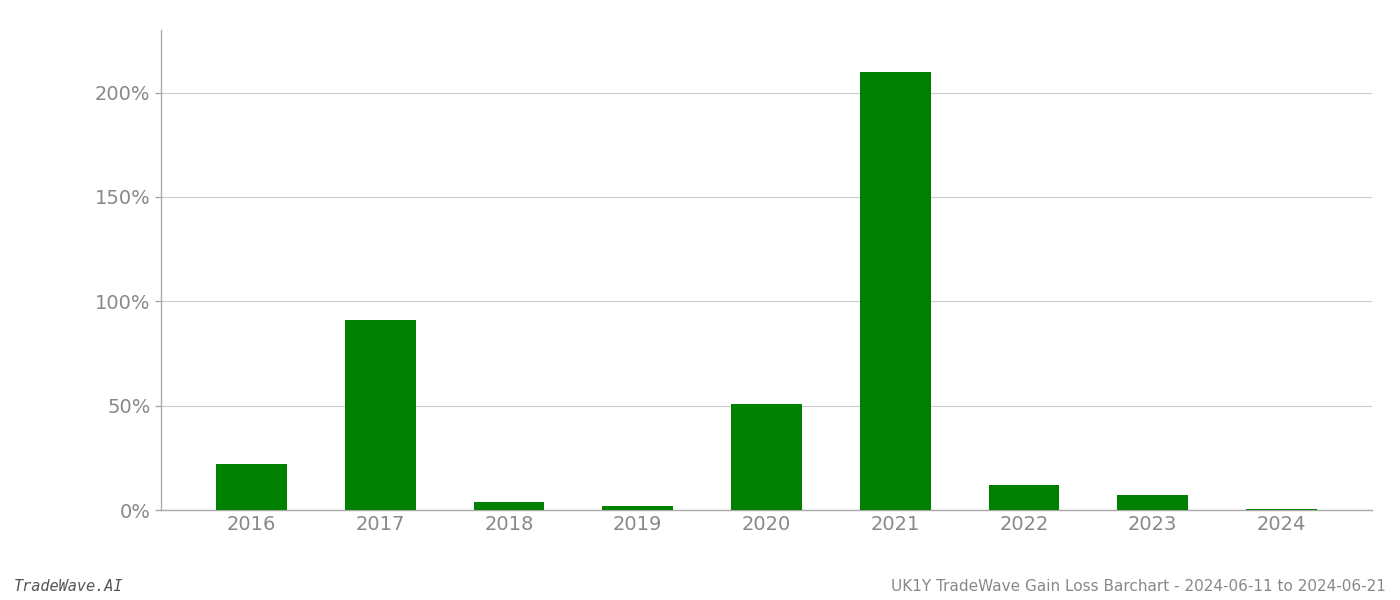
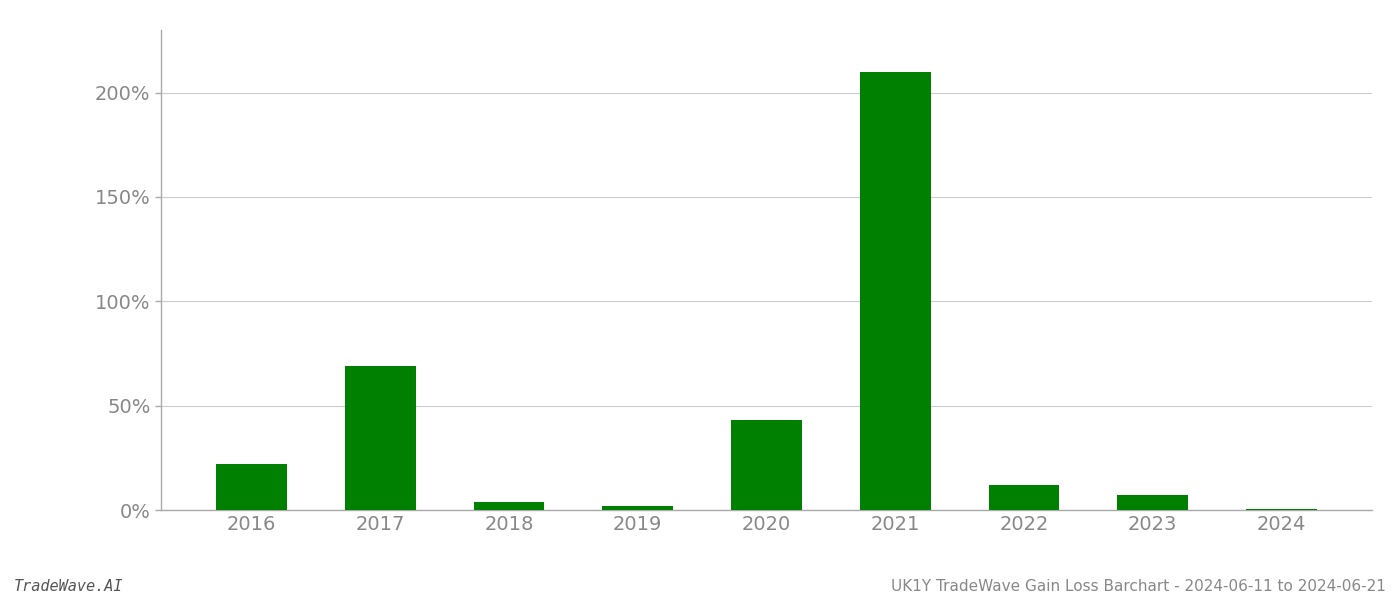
2017: 91.0% -> 69.0%
2020: 51.0% -> 43.0%
